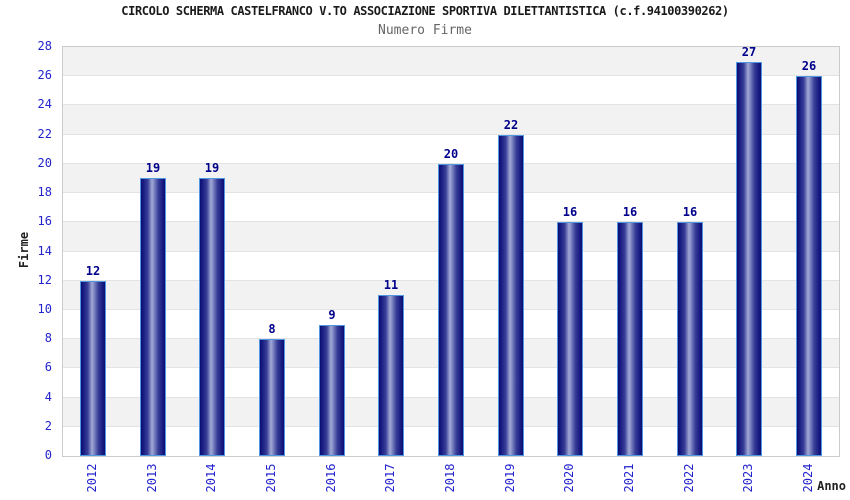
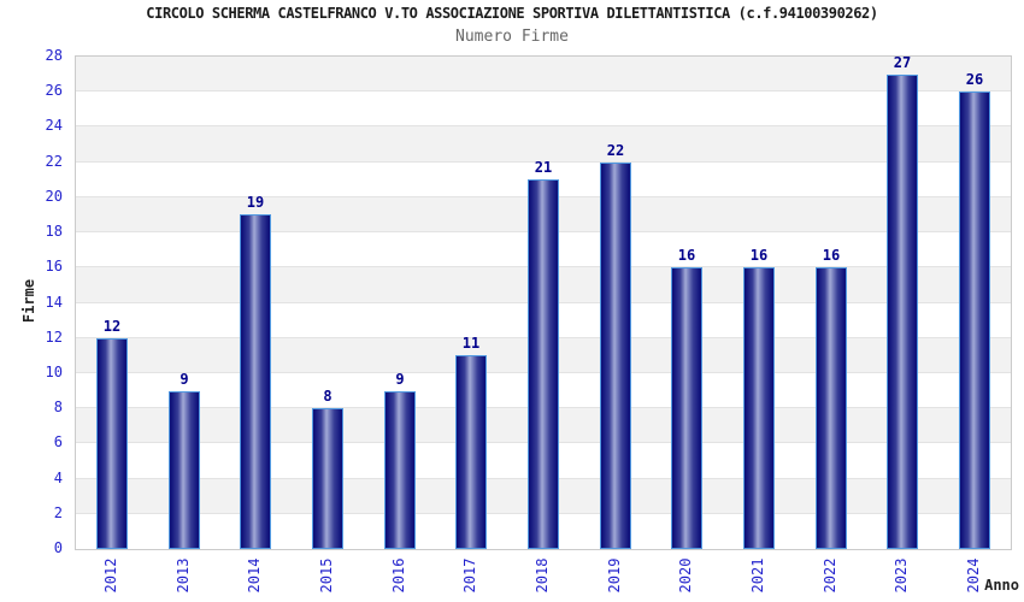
2013: 19 -> 9
2018: 20 -> 21
